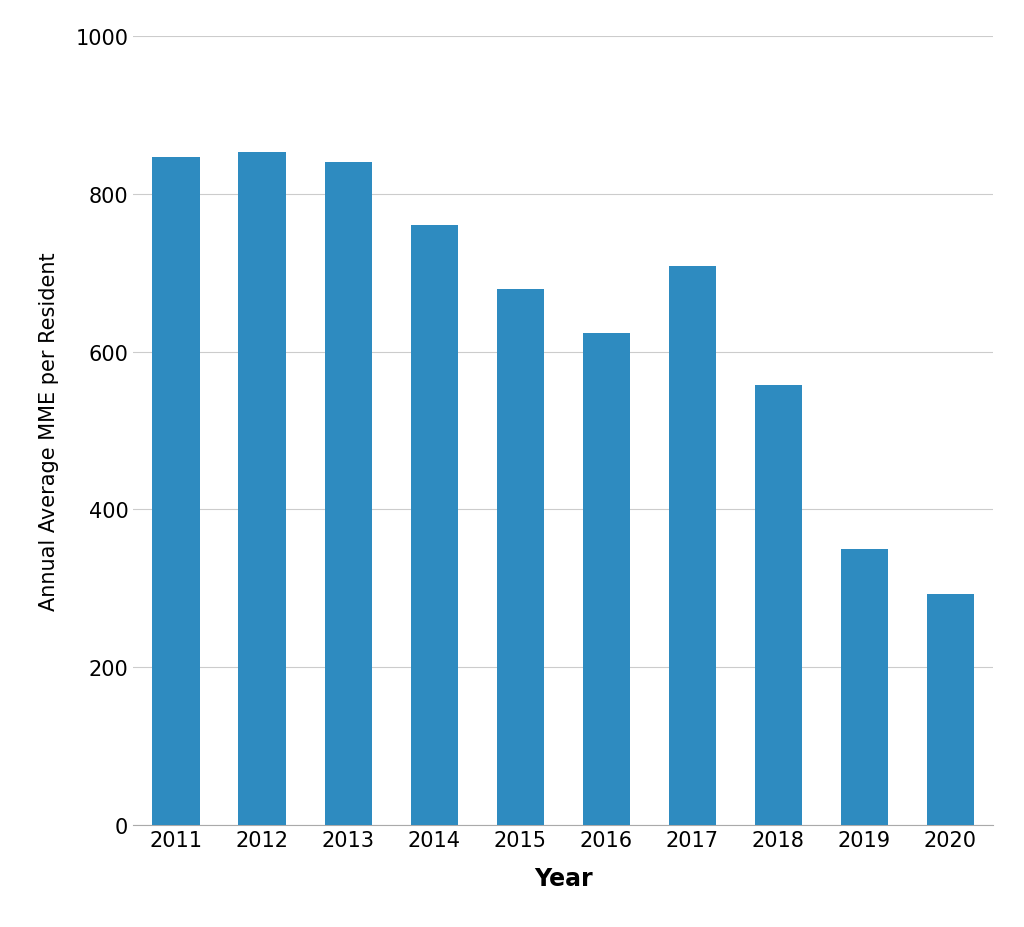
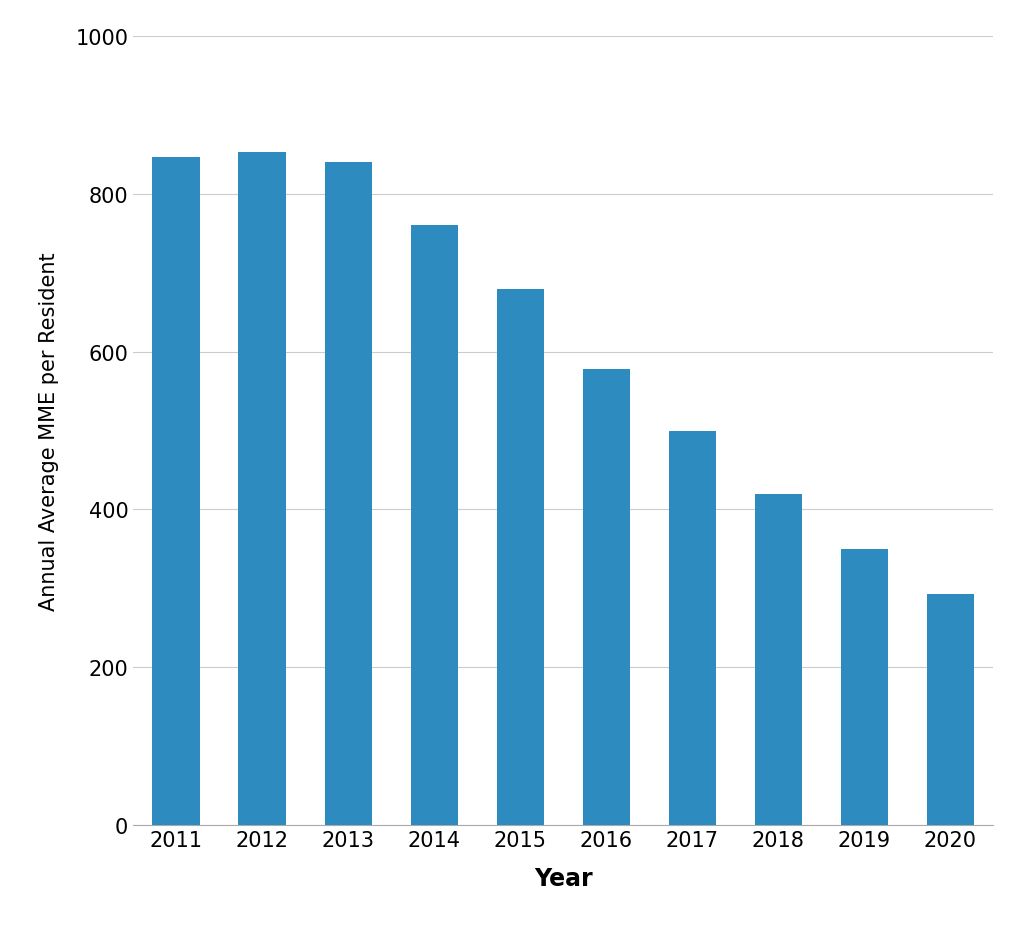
2016: 624 -> 578
2017: 708 -> 500
2018: 558 -> 420
